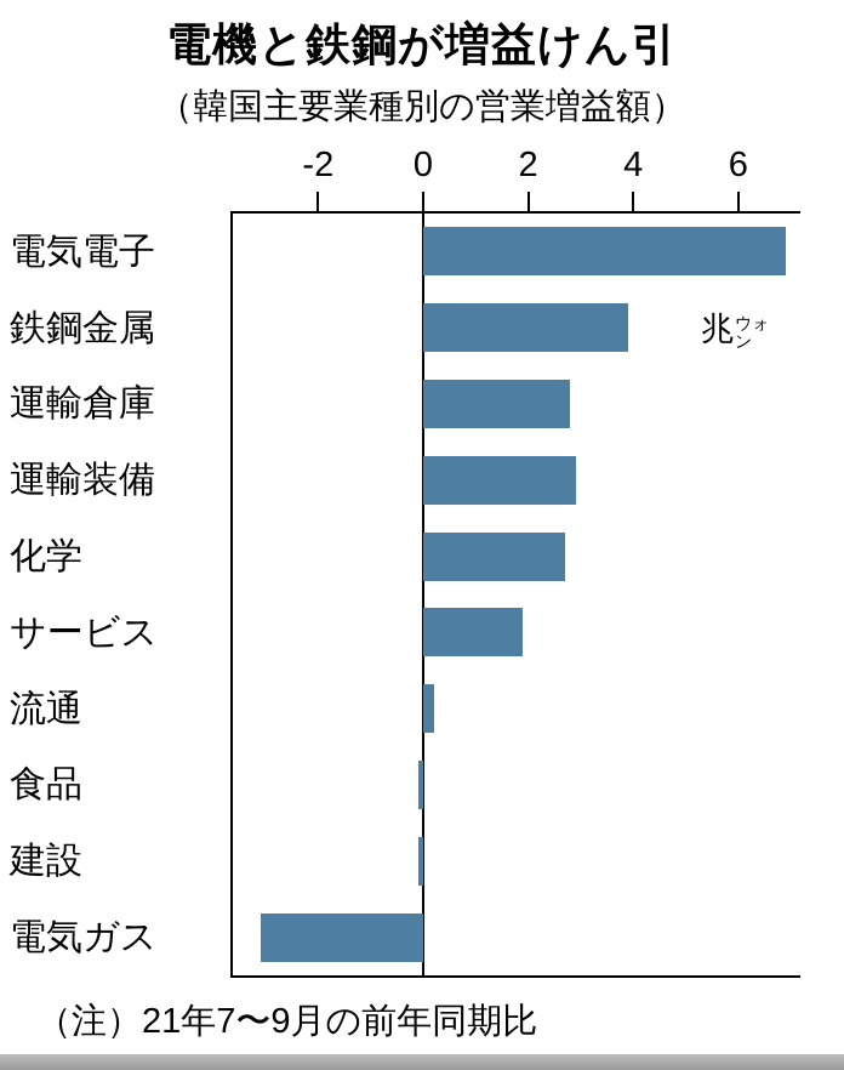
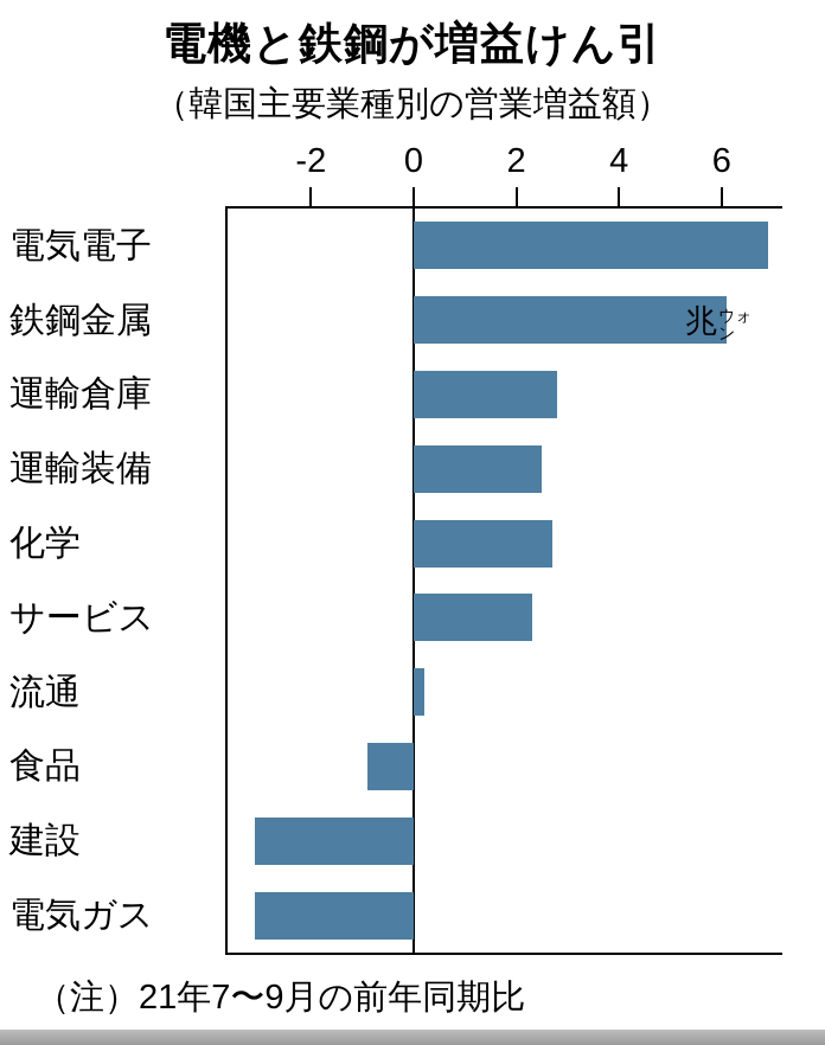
鉄鋼金属: 3.9 -> 6.1
運輸装備: 2.9 -> 2.5
サービス: 1.9 -> 2.3
食品: -0.1 -> -0.9
建設: -0.1 -> -3.1
